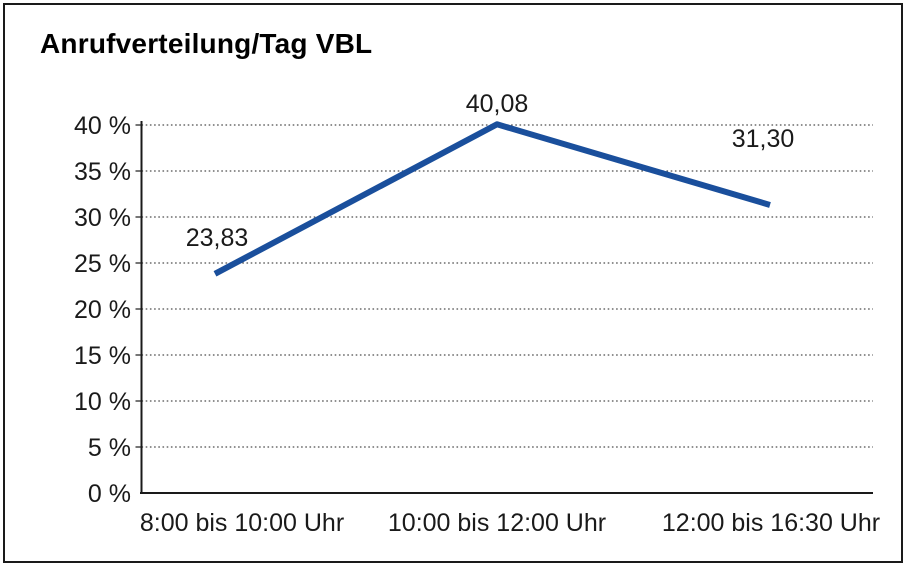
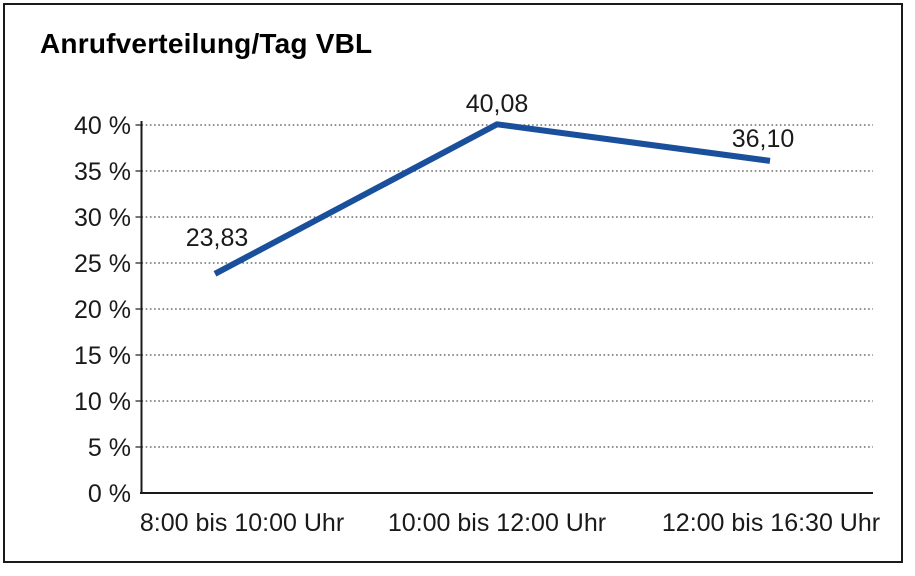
12:00 bis 16:30 Uhr: 31,30 -> 36,10
